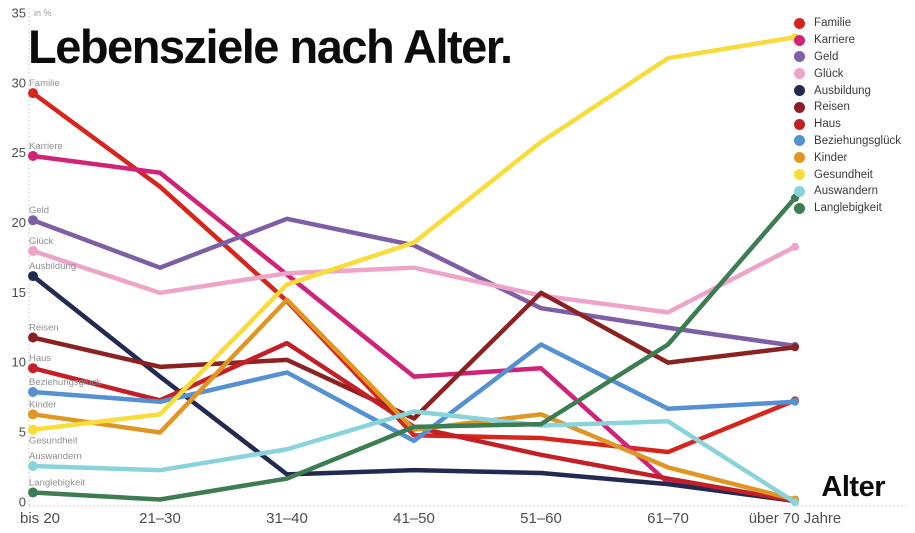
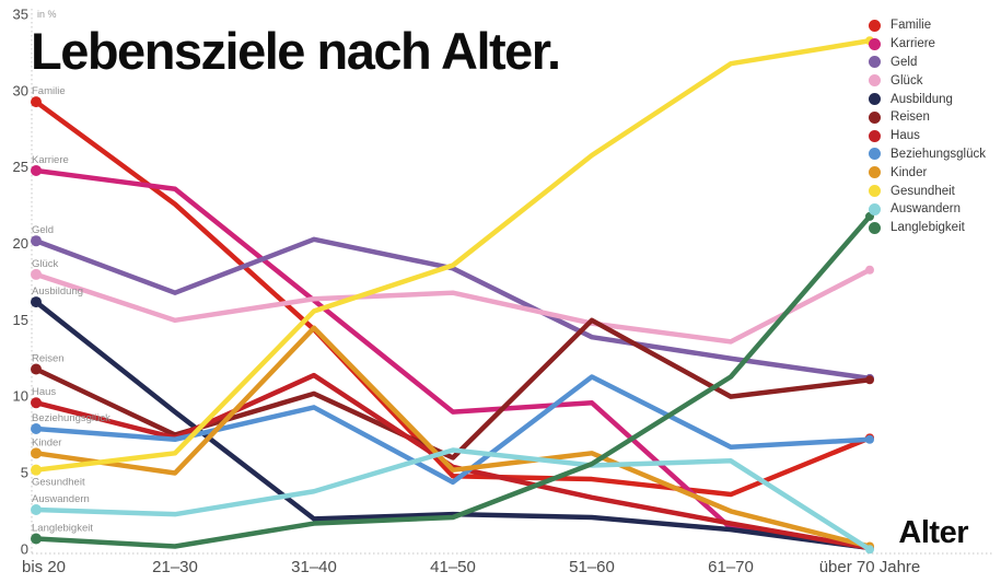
Reisen/21–30: 9.7 -> 7.5
Langlebigkeit/41–50: 5.4 -> 2.1
